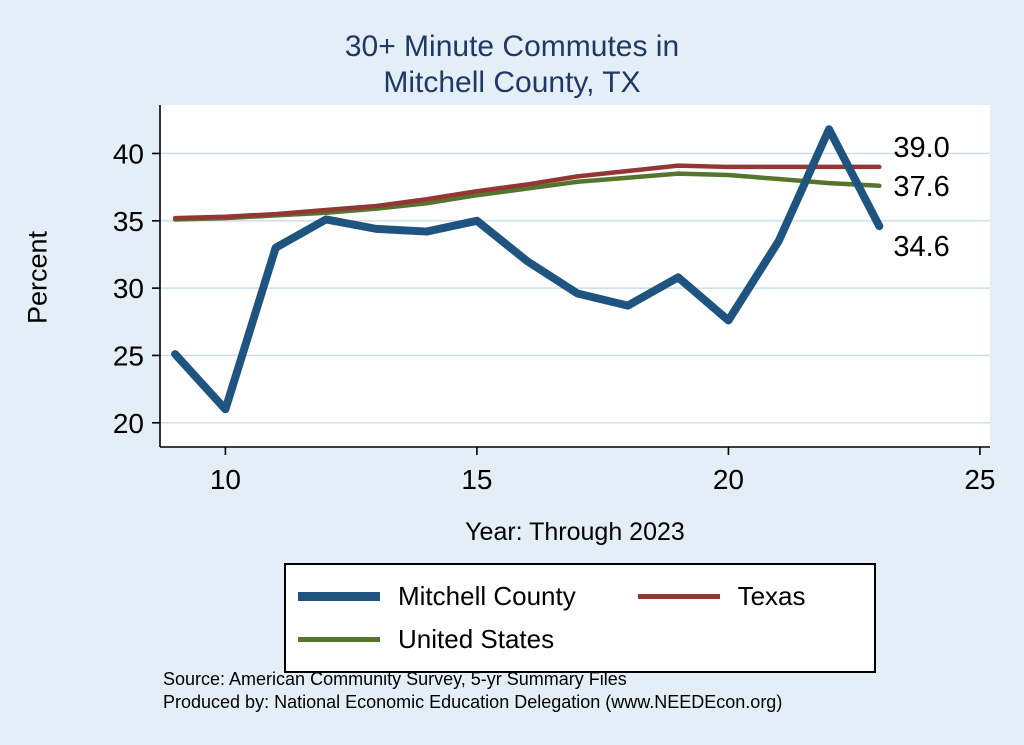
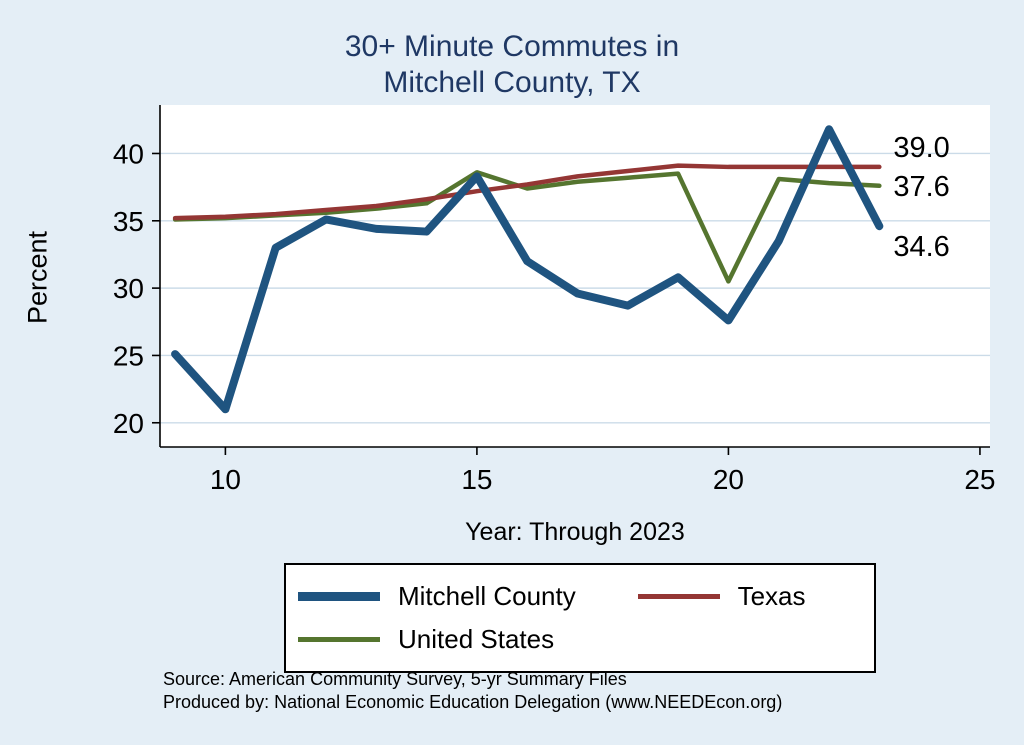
Mitchell County/15: 35.0 -> 38.3
United States/15: 36.9 -> 38.6
United States/20: 38.4 -> 30.5
